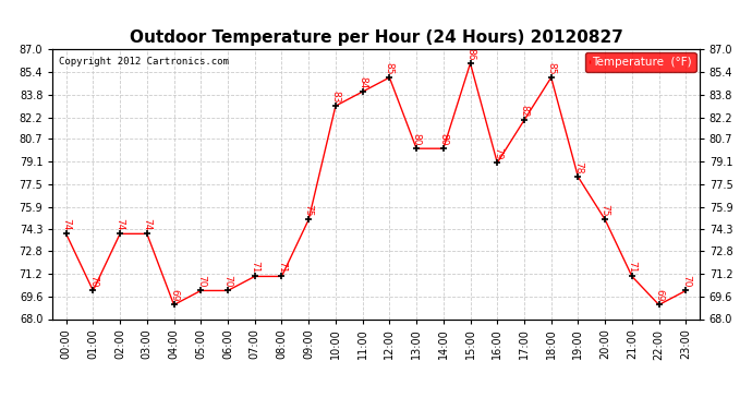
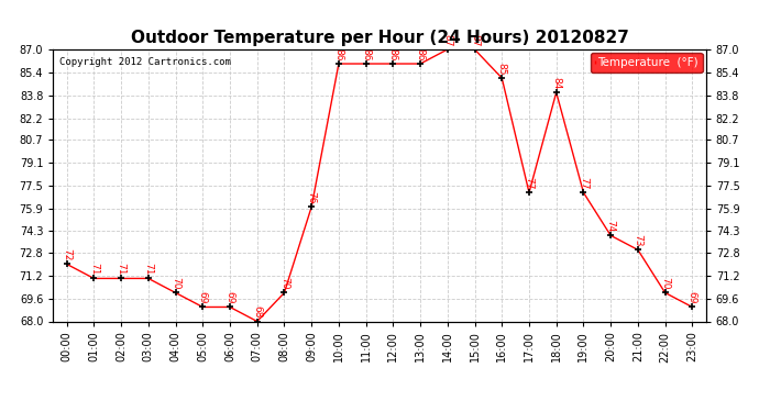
00:00: 74 -> 72
01:00: 70 -> 71
02:00: 74 -> 71
03:00: 74 -> 71
04:00: 69 -> 70
05:00: 70 -> 69
06:00: 70 -> 69
07:00: 71 -> 68
08:00: 71 -> 70
09:00: 75 -> 76
10:00: 83 -> 86
11:00: 84 -> 86
12:00: 85 -> 86
13:00: 80 -> 86
14:00: 80 -> 87
15:00: 86 -> 87
16:00: 79 -> 85
17:00: 82 -> 77
18:00: 85 -> 84
19:00: 78 -> 77
20:00: 75 -> 74
21:00: 71 -> 73
22:00: 69 -> 70
23:00: 70 -> 69
